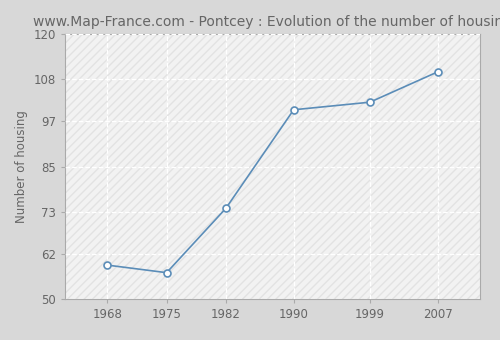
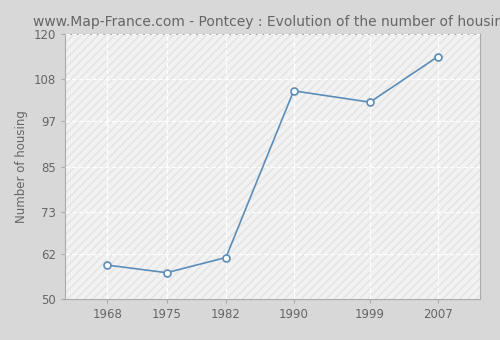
1982: 74 -> 61
1990: 100 -> 105
2007: 110 -> 114
